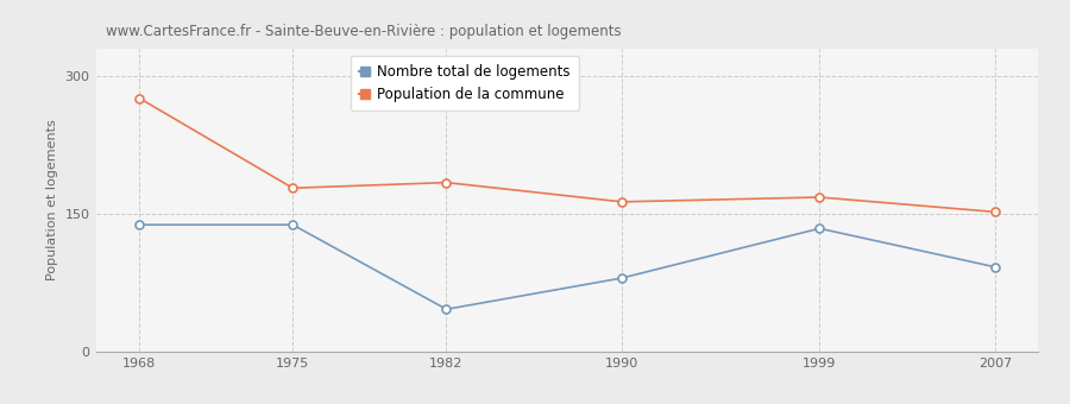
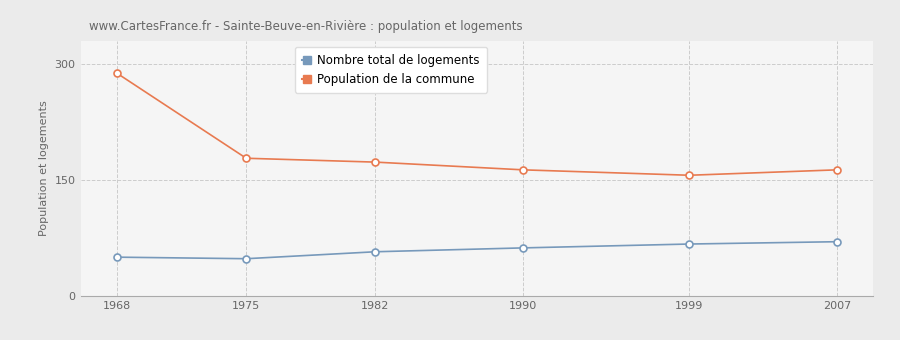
Nombre total de logements/1968: 138 -> 50
Population de la commune/1968: 276 -> 288
Nombre total de logements/1975: 138 -> 48
Nombre total de logements/1982: 46 -> 57
Population de la commune/1982: 184 -> 173
Nombre total de logements/1990: 80 -> 62
Nombre total de logements/1999: 134 -> 67
Population de la commune/1999: 168 -> 156
Nombre total de logements/2007: 92 -> 70
Population de la commune/2007: 152 -> 163
